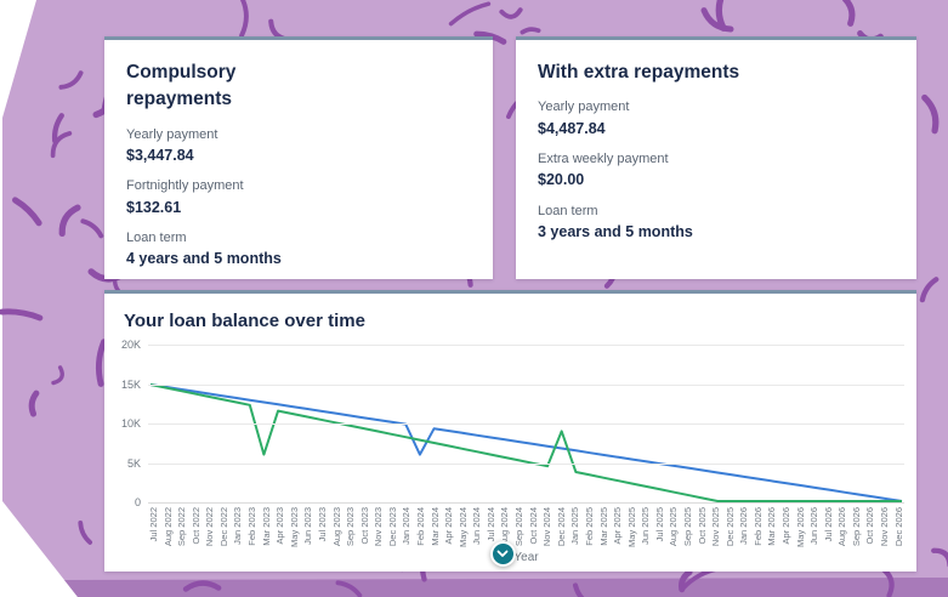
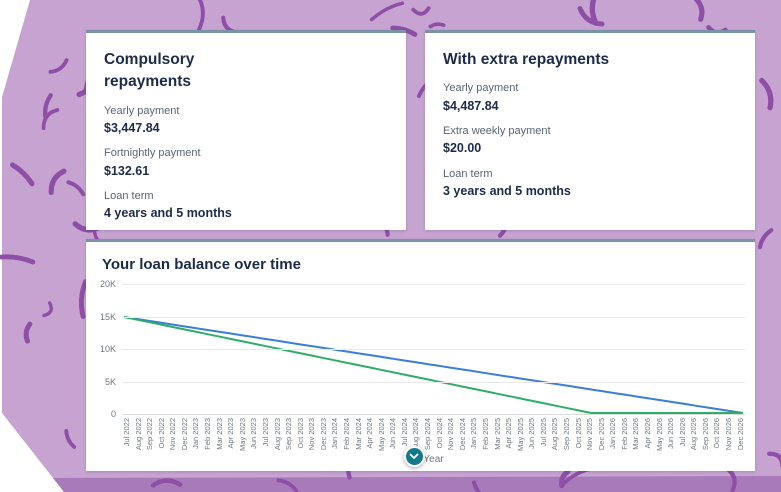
With extra repayments/Mar 2023: 6K -> 12K
Compulsory repayments/Feb 2024: 6K -> 10K
With extra repayments/Dec 2024: 9K -> 4K
